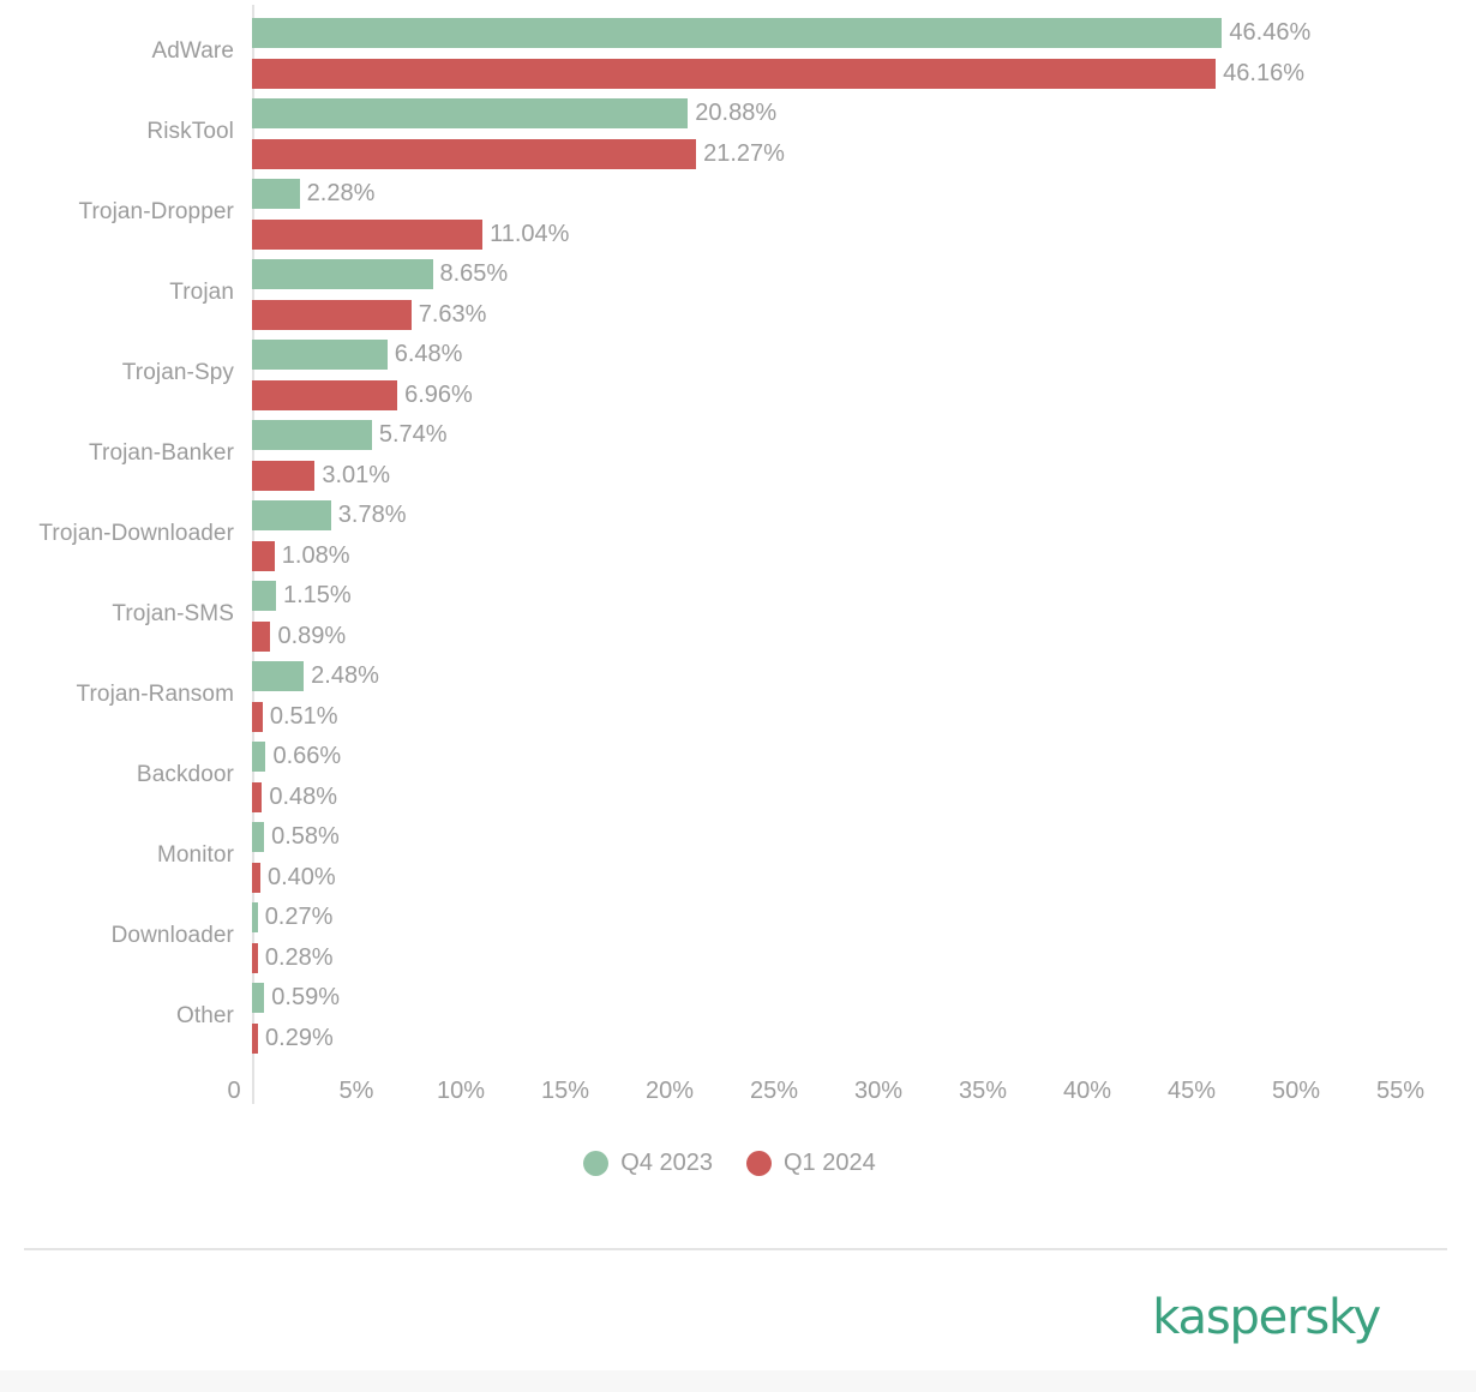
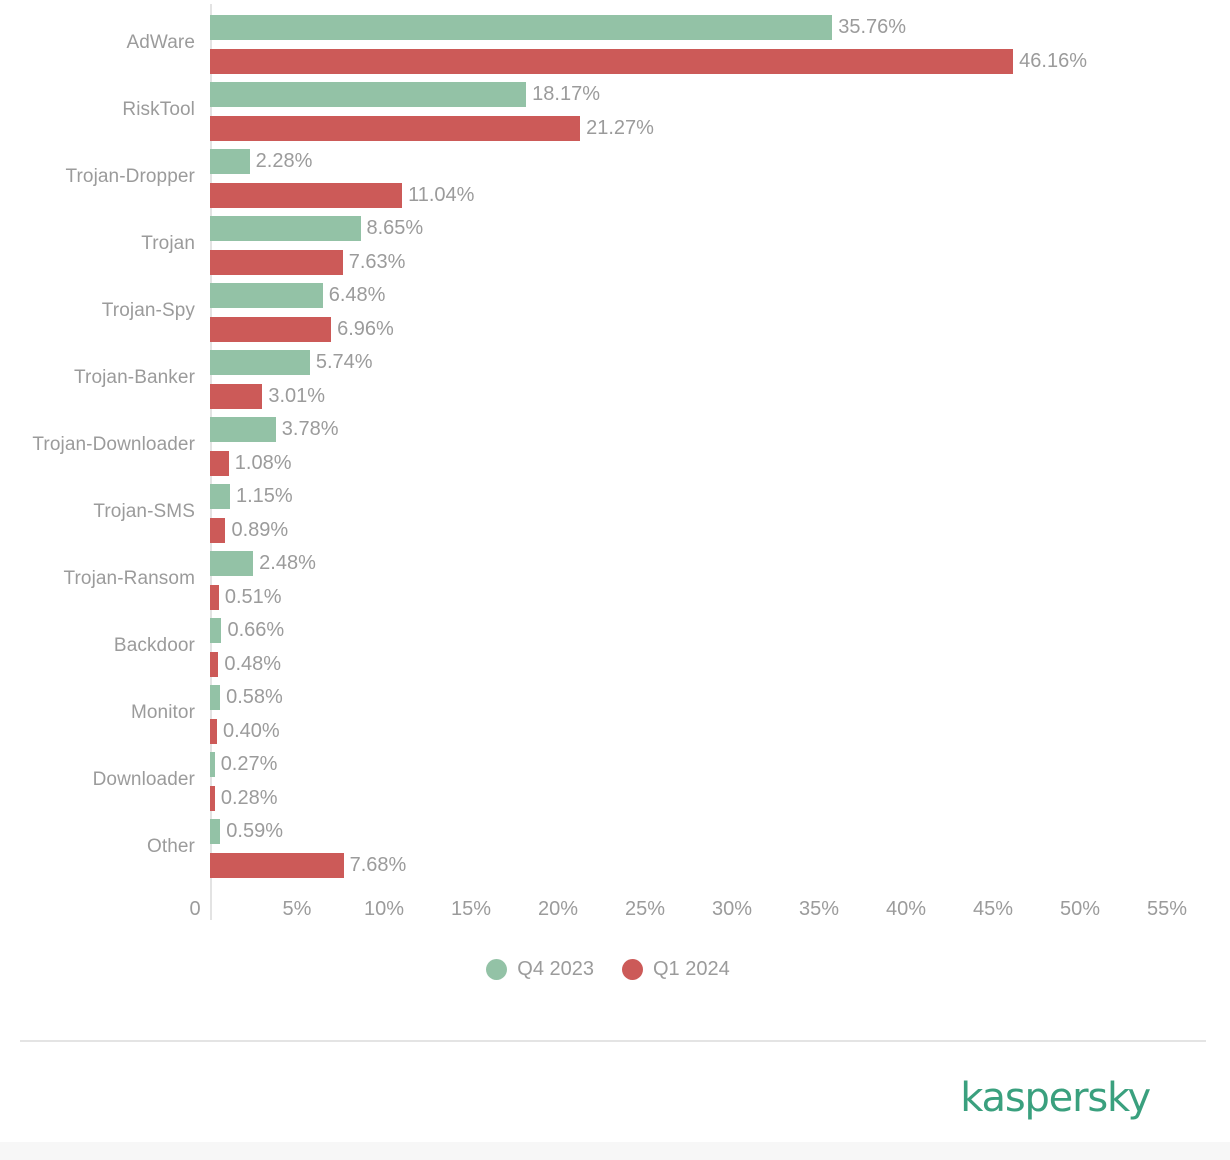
Q4 2023/AdWare: 46.46% -> 35.76%
Q4 2023/RiskTool: 20.88% -> 18.17%
Q1 2024/Other: 0.29% -> 7.68%
